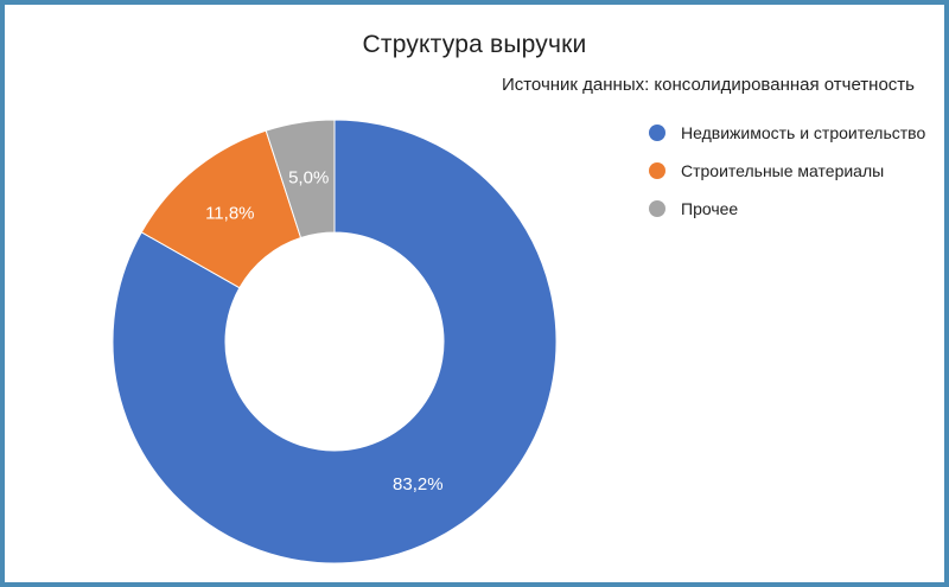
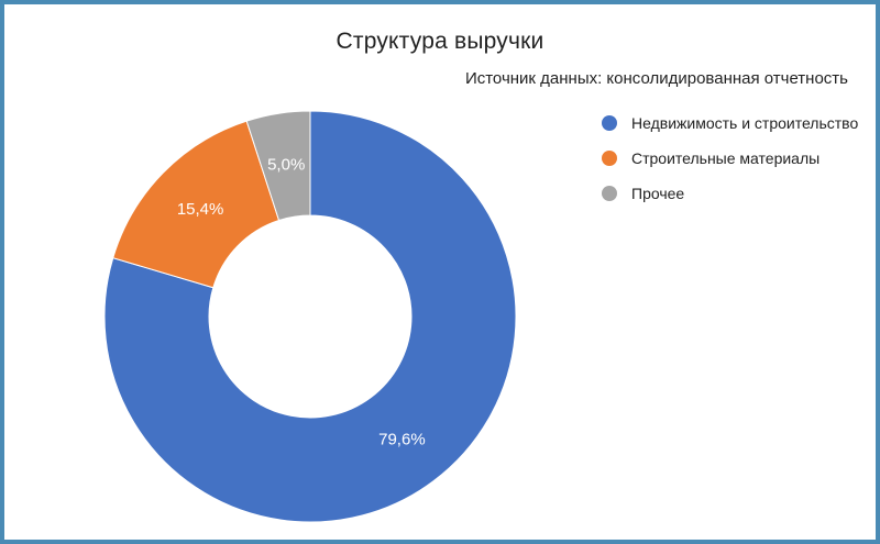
Недвижимость и строительство: 83,2% -> 79,6%
Строительные материалы: 11,8% -> 15,4%
